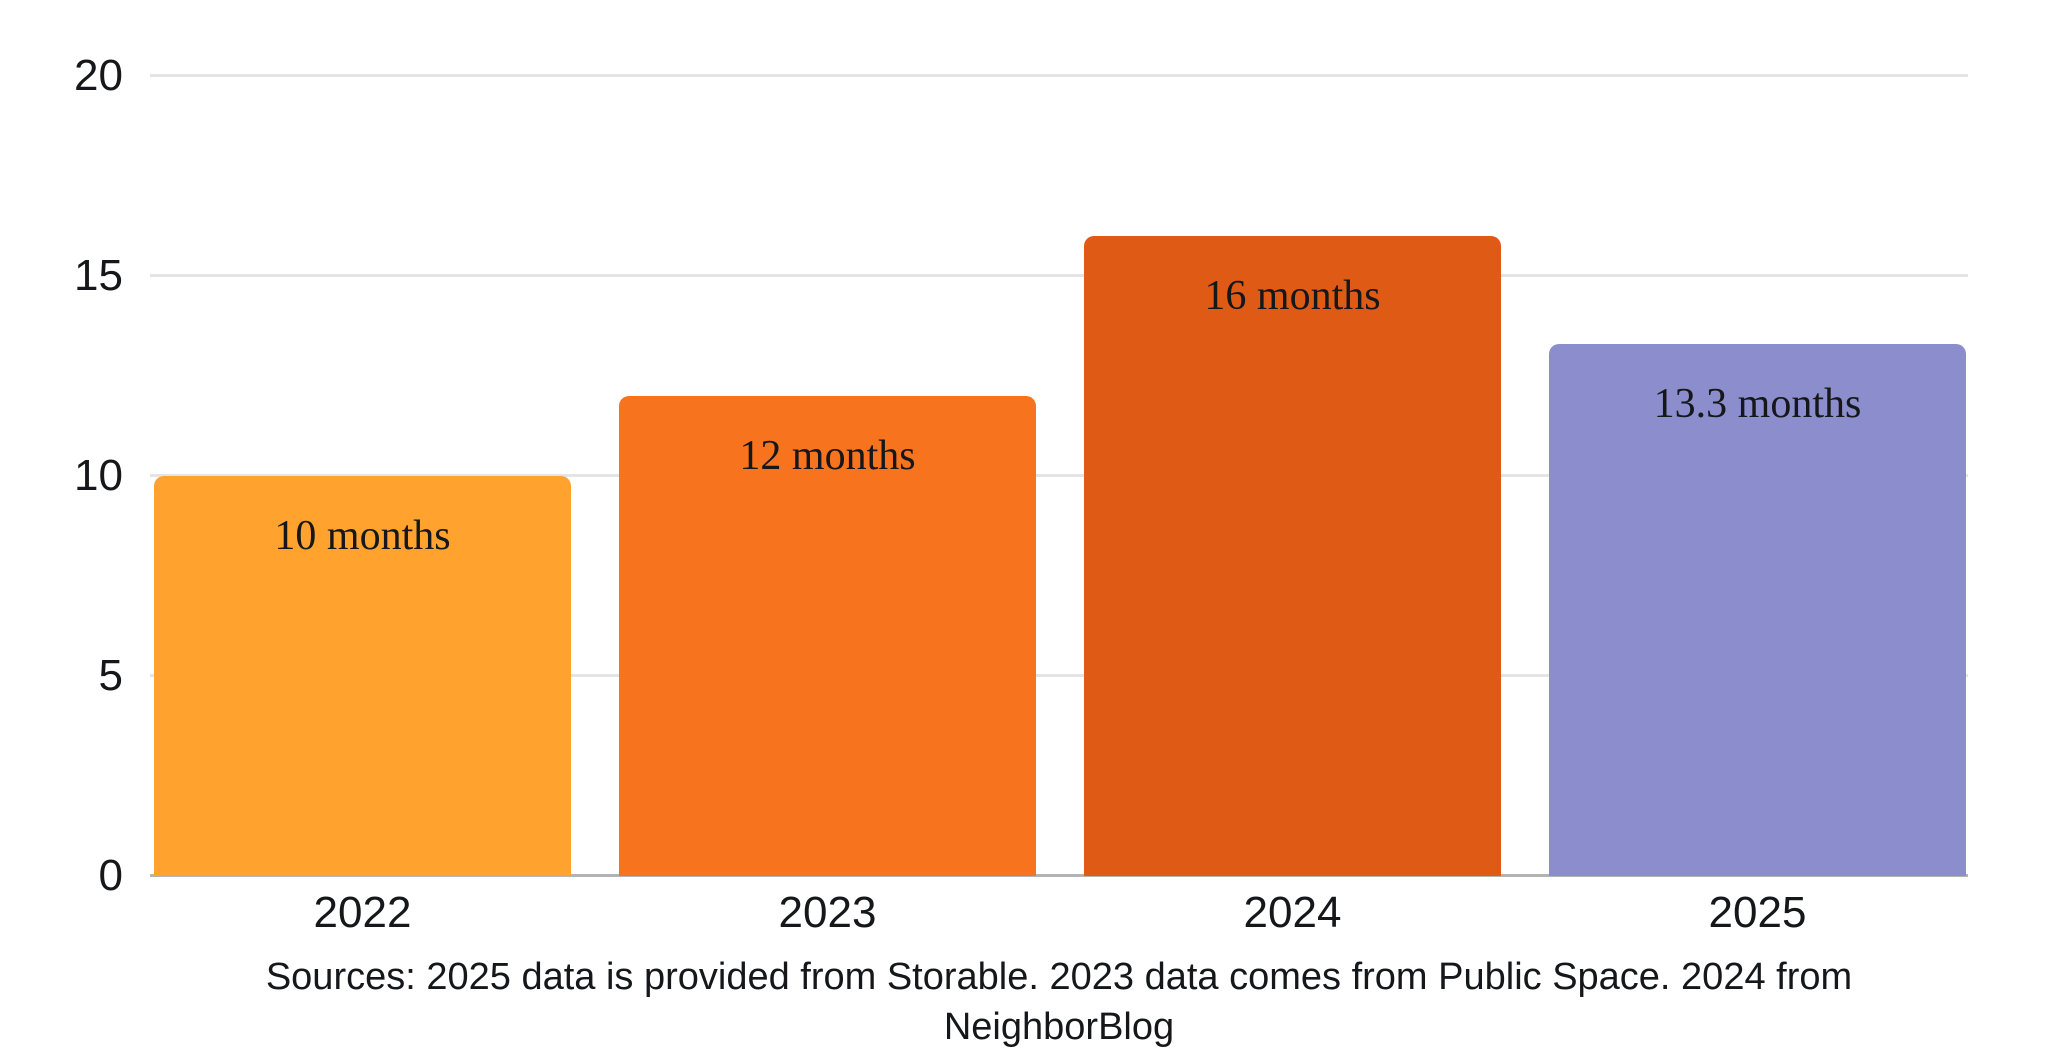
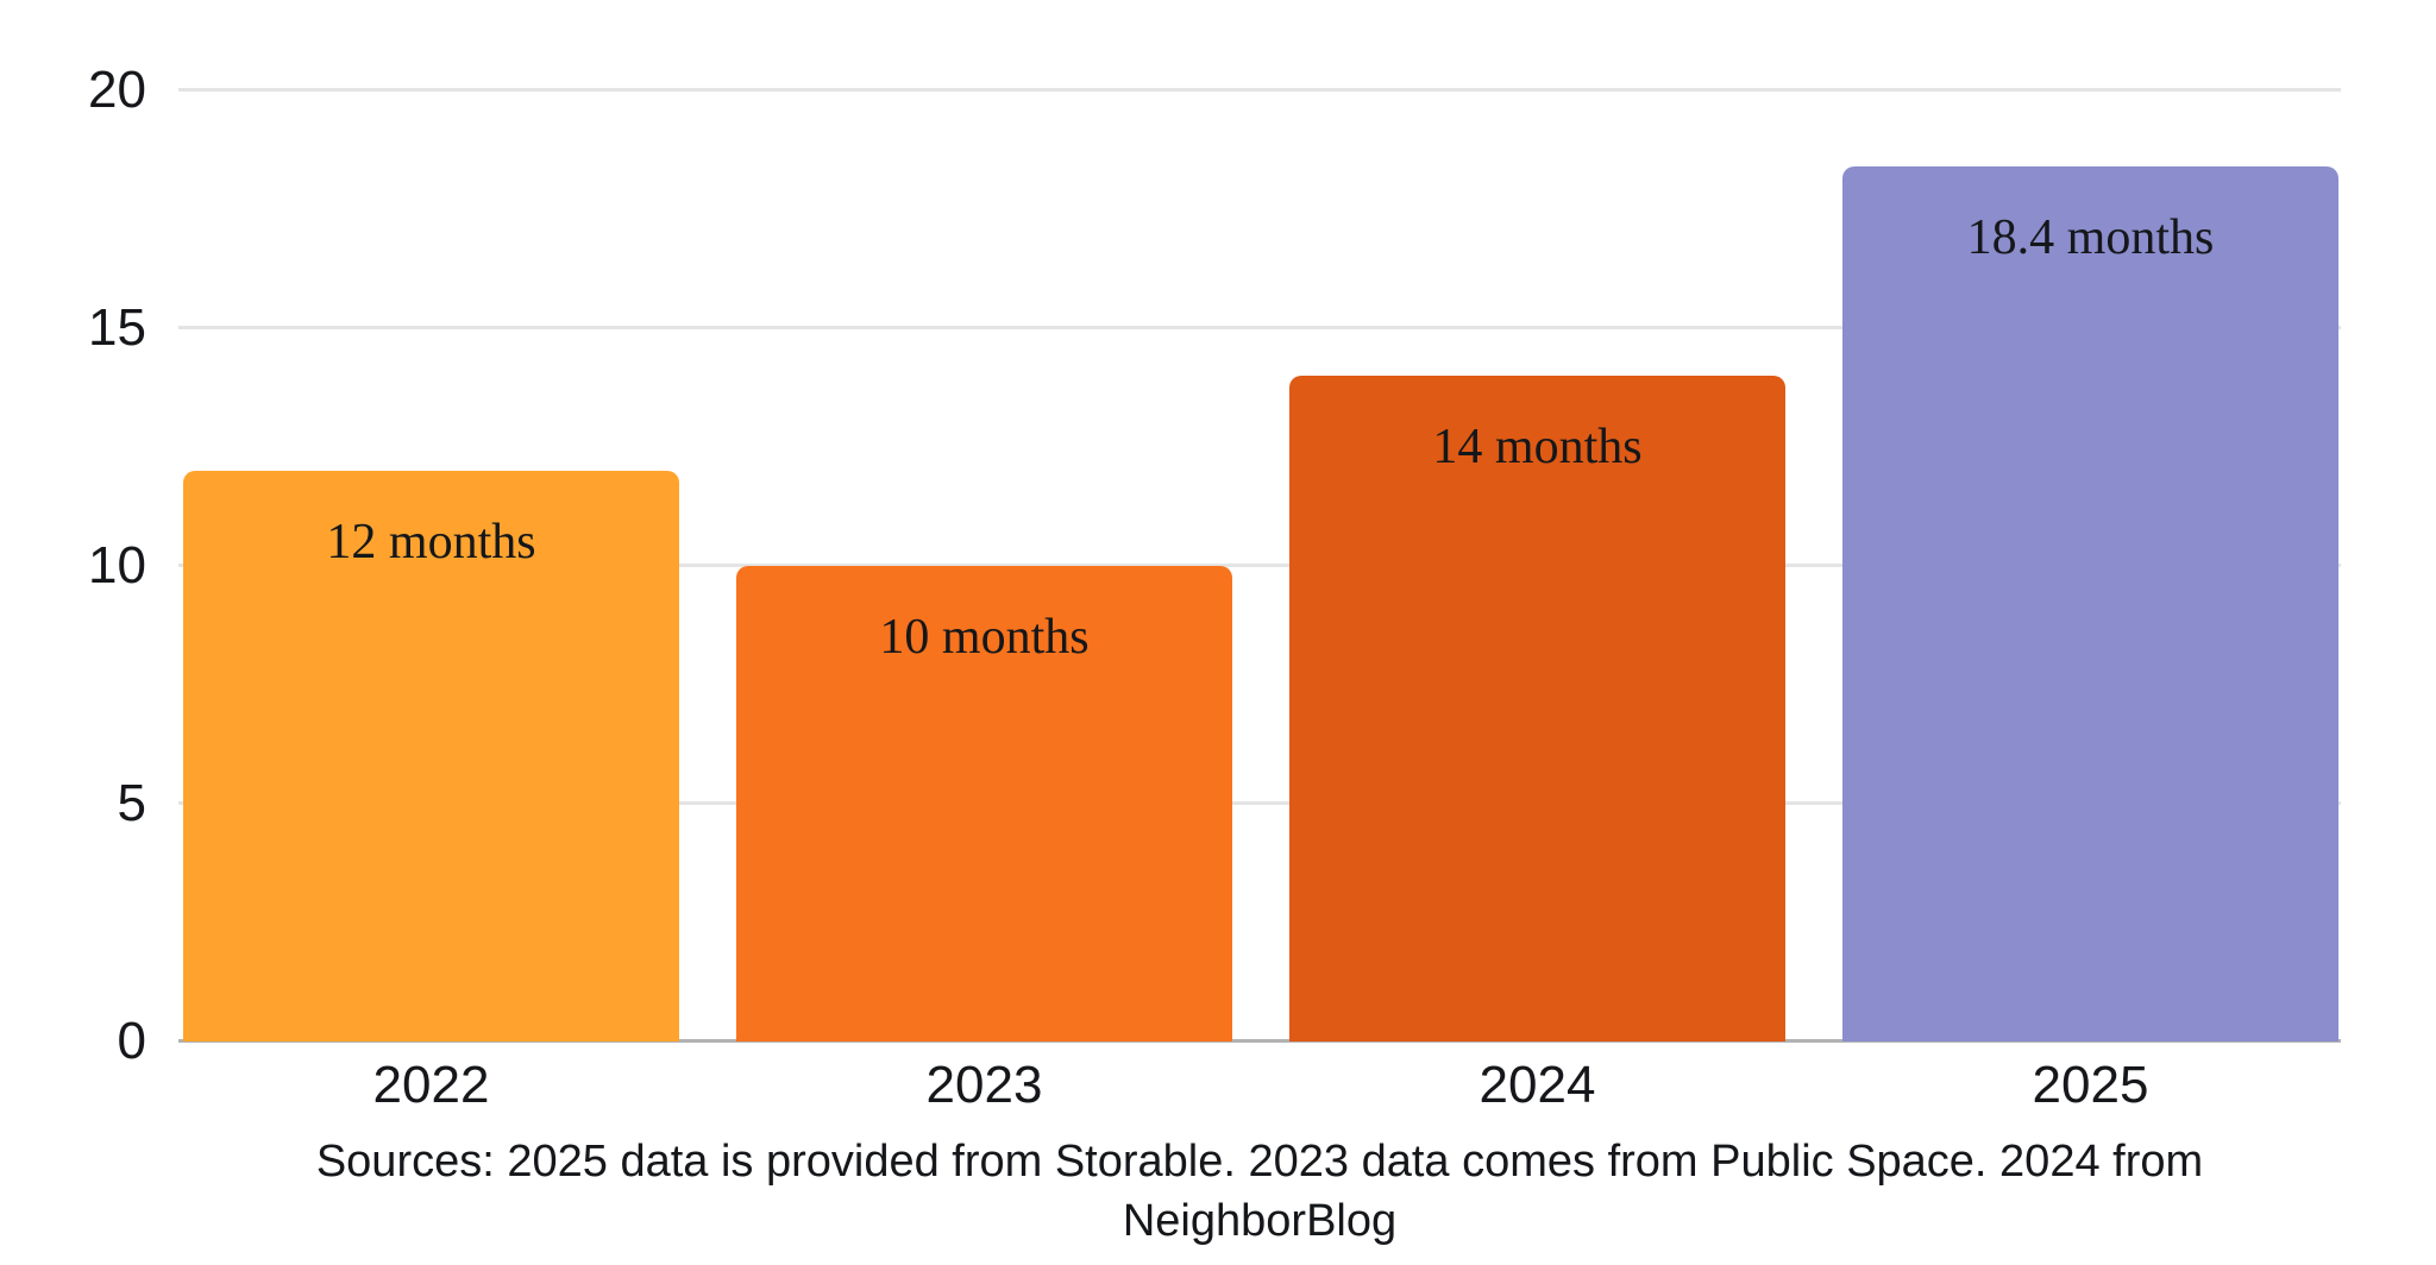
2022: 10 -> 12
2023: 12 -> 10
2024: 16 -> 14
2025: 13.3 -> 18.4
